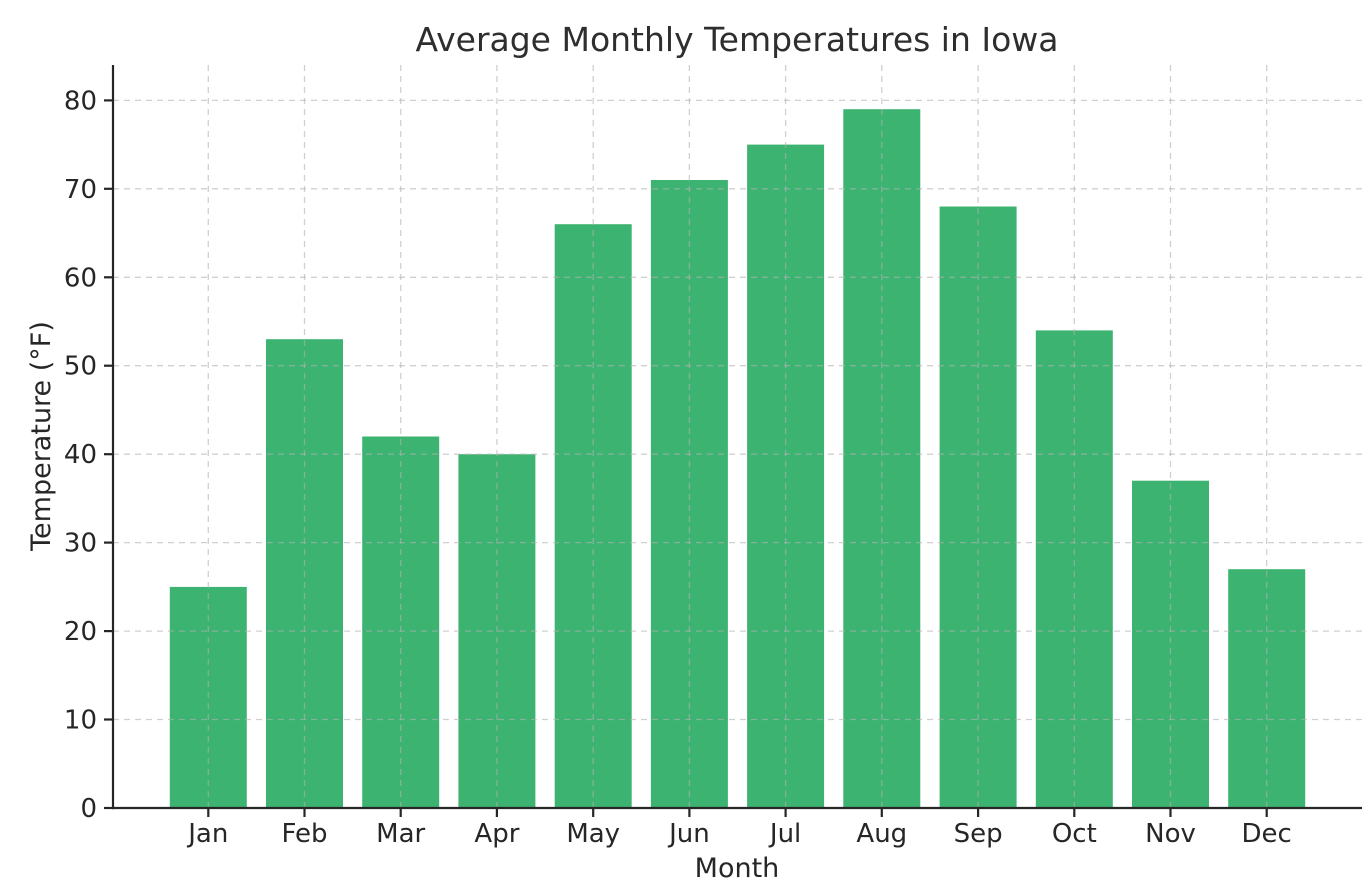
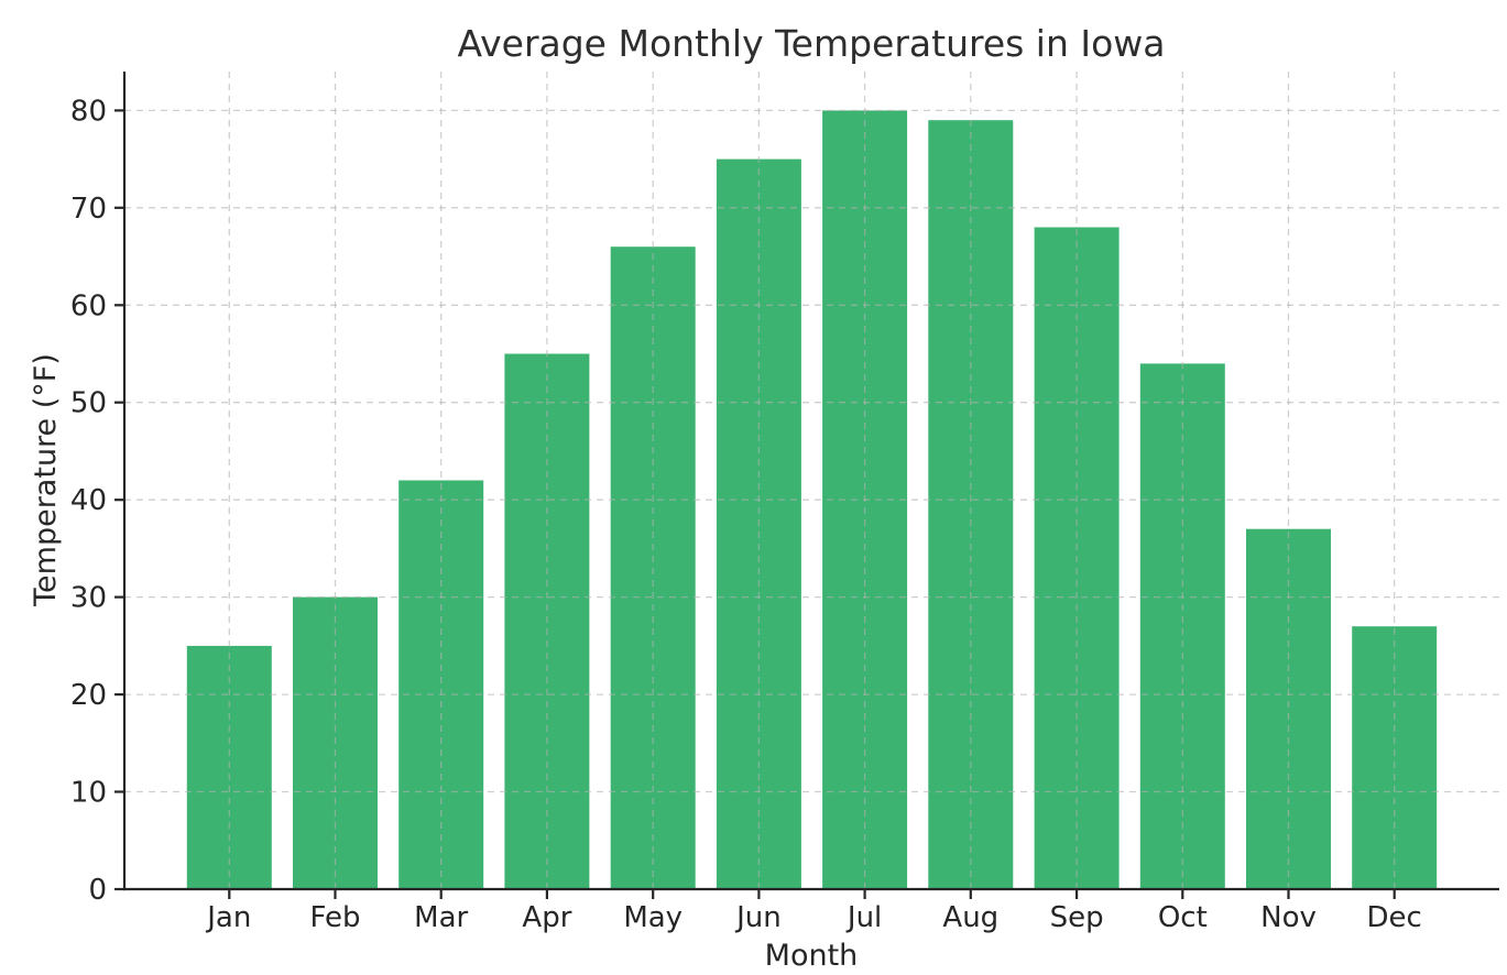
Feb: 53 -> 30
Apr: 40 -> 55
Jun: 71 -> 75
Jul: 75 -> 80
